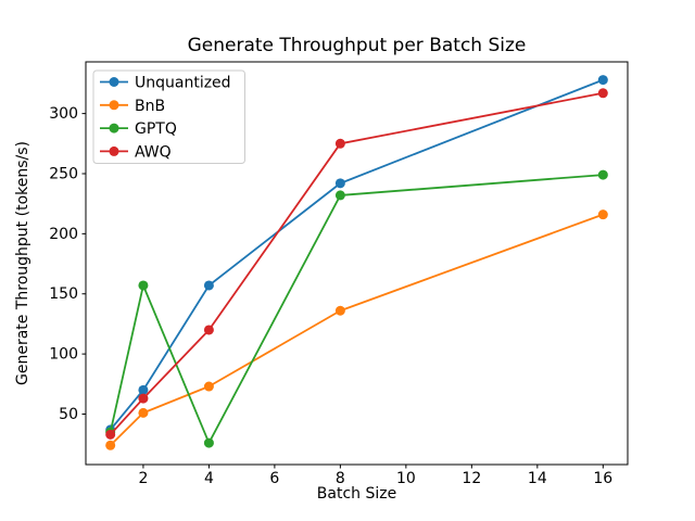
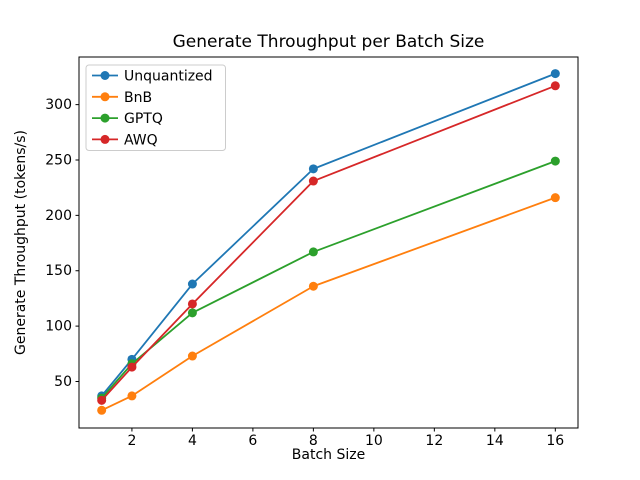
BnB/2: 51 -> 37
GPTQ/2: 157 -> 66
Unquantized/4: 157 -> 138
GPTQ/4: 26 -> 112
GPTQ/8: 232 -> 167
AWQ/8: 275 -> 231
